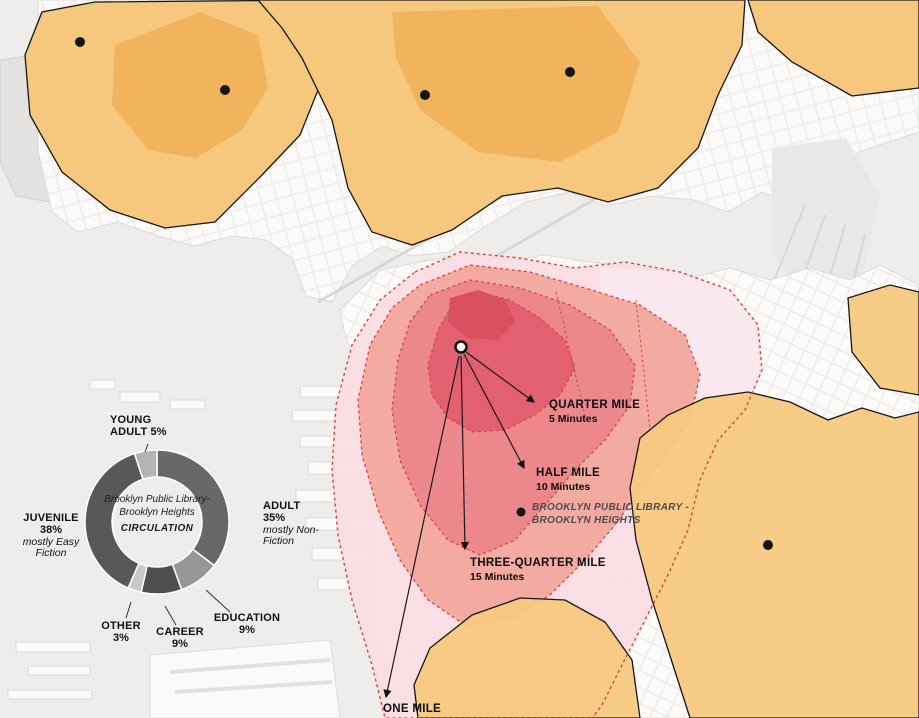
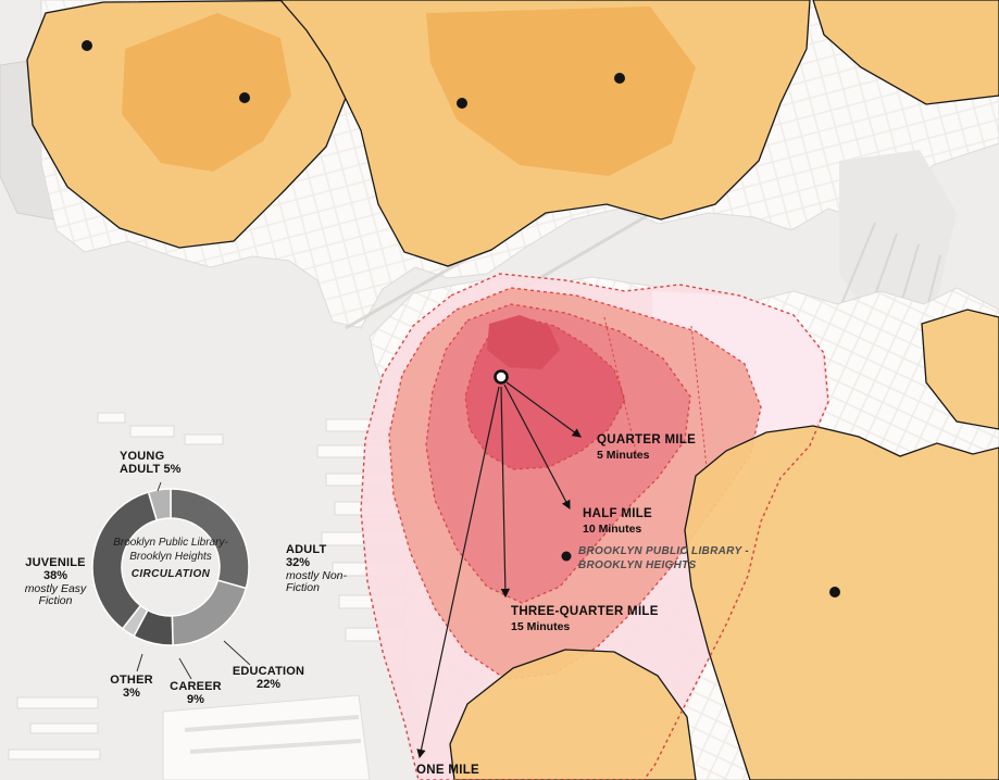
ADULT: 35% -> 32%
EDUCATION: 9% -> 22%
